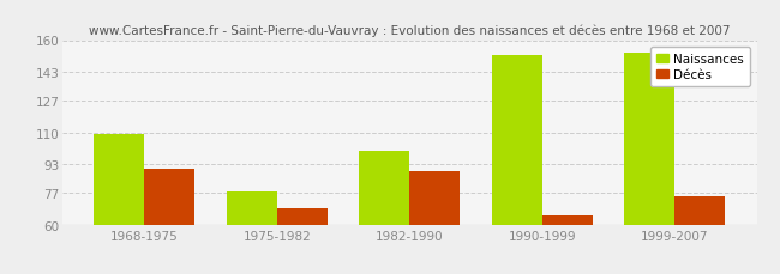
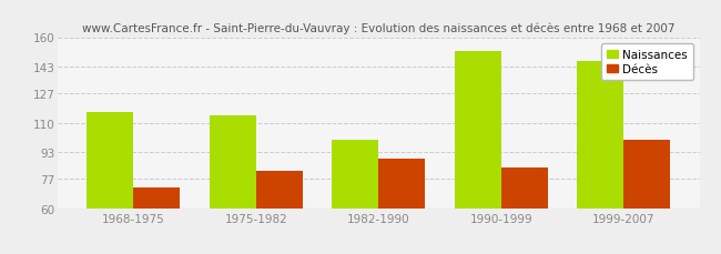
Naissances/1968-1975: 109 -> 116
Décès/1968-1975: 90 -> 72
Naissances/1975-1982: 78 -> 114
Décès/1975-1982: 69 -> 82
Décès/1990-1999: 65 -> 84
Naissances/1999-2007: 153 -> 146
Décès/1999-2007: 75 -> 100
